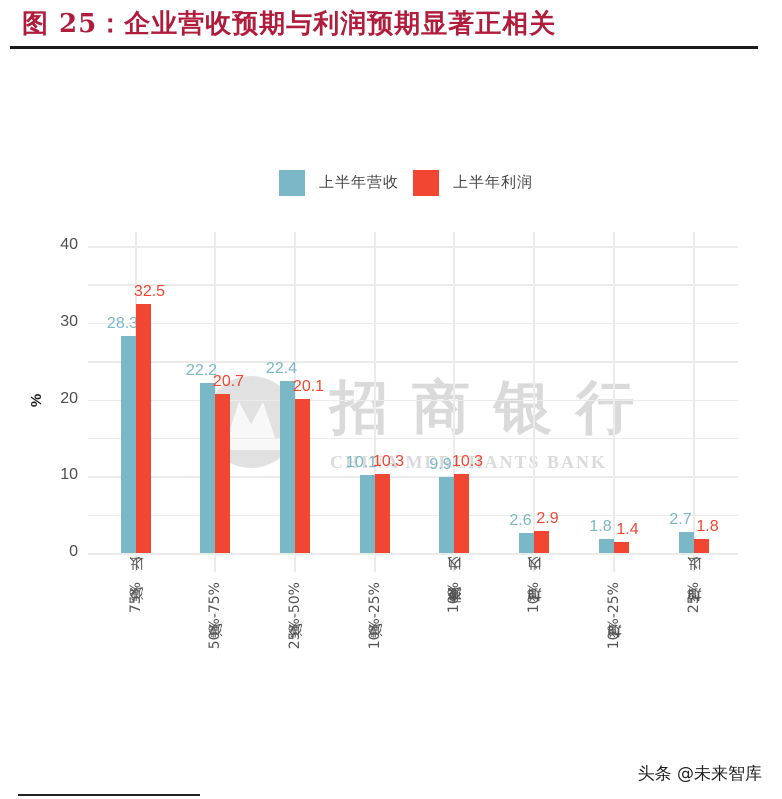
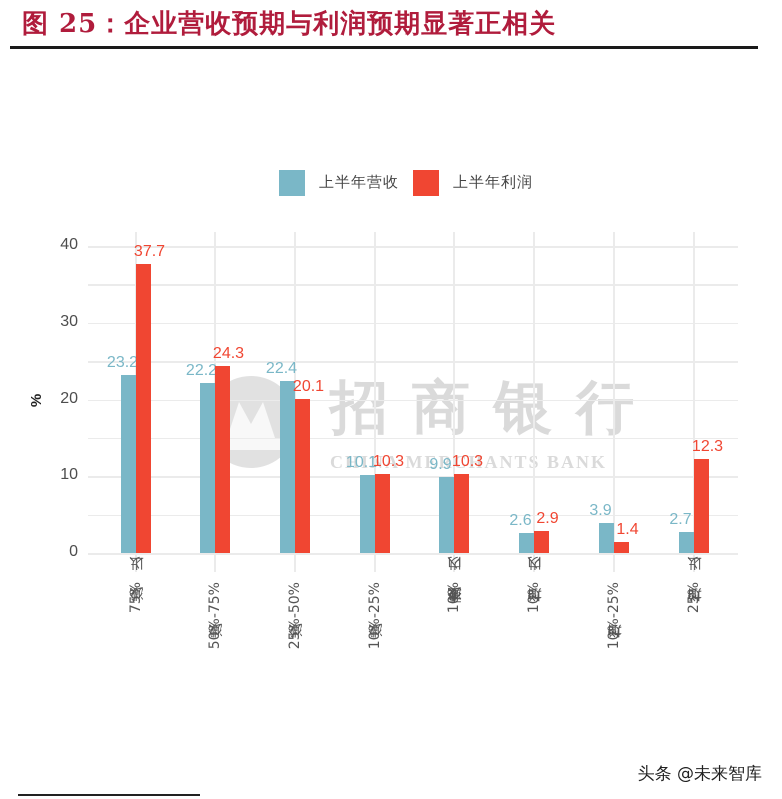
上半年营收/减少75%以上: 28.3 -> 23.2
上半年利润/减少75%以上: 32.5 -> 37.7
上半年利润/减少50%-75%: 20.7 -> 24.3
上半年营收/增加10%-25%: 1.8 -> 3.9
上半年利润/增加25%以上: 1.8 -> 12.3
